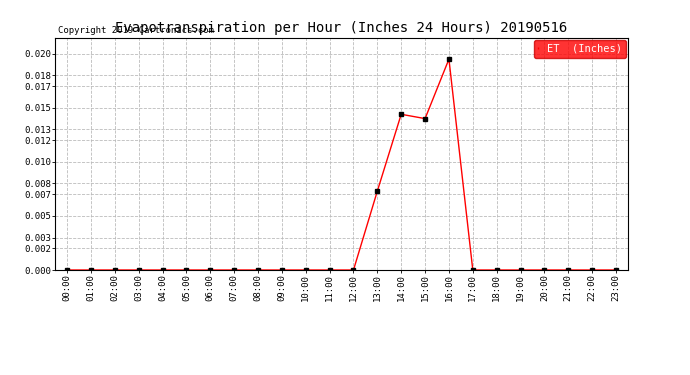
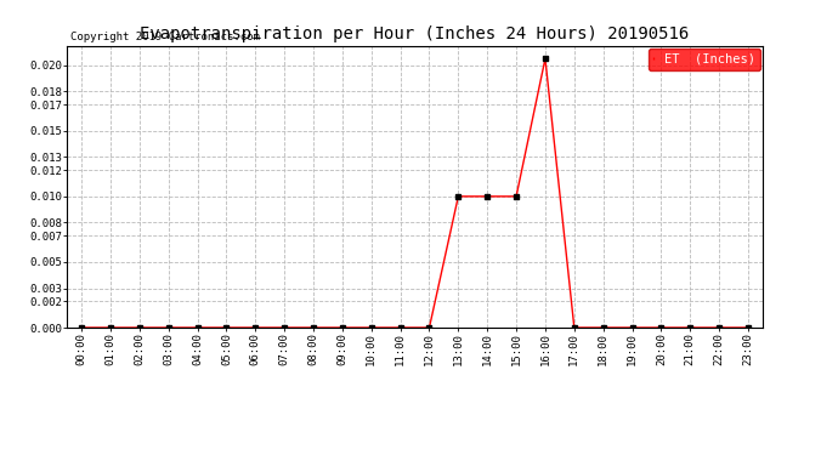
13:00: 0.0073 -> 0.0100
14:00: 0.0144 -> 0.0100
15:00: 0.0140 -> 0.0100
16:00: 0.0195 -> 0.0205
